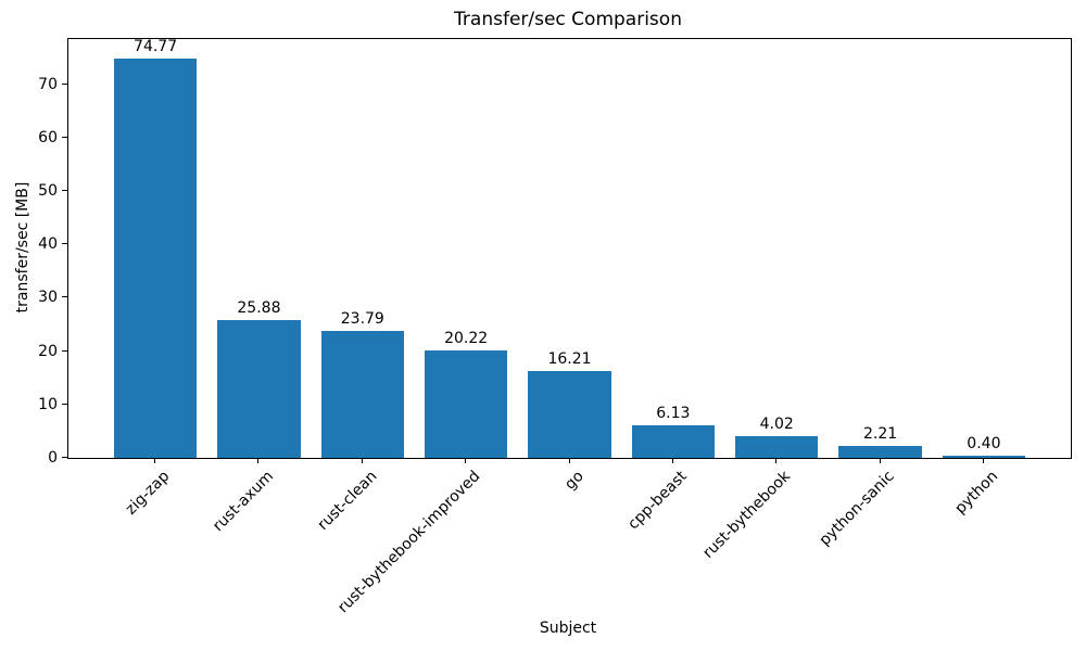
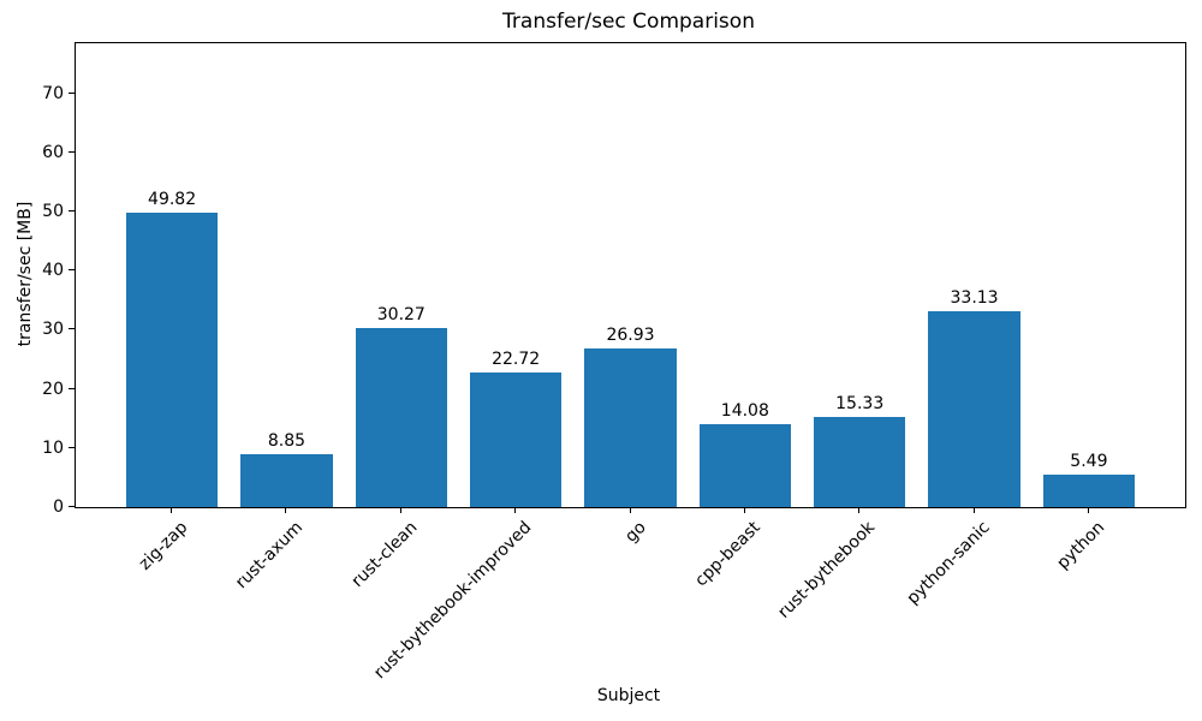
zig-zap: 74.77 -> 49.82
rust-axum: 25.88 -> 8.85
rust-clean: 23.79 -> 30.27
rust-bythebook-improved: 20.22 -> 22.72
go: 16.21 -> 26.93
cpp-beast: 6.13 -> 14.08
rust-bythebook: 4.02 -> 15.33
python-sanic: 2.21 -> 33.13
python: 0.40 -> 5.49
